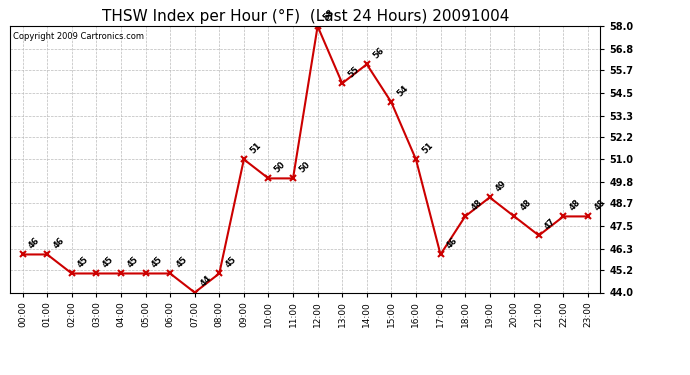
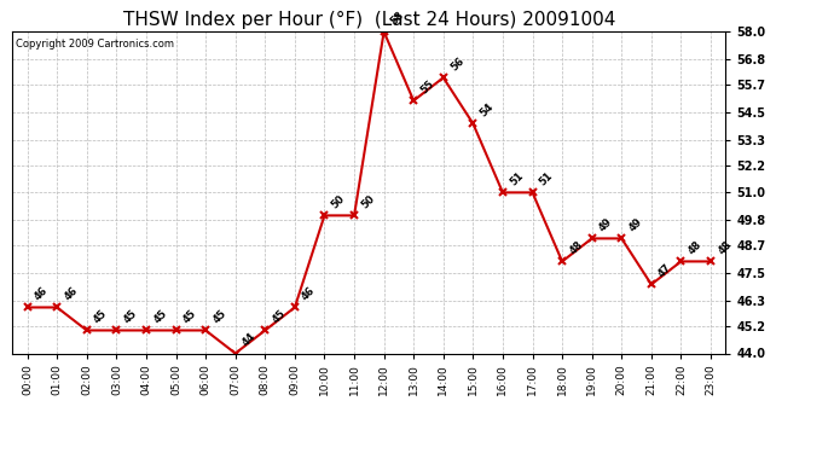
09:00: 51 -> 46
17:00: 46 -> 51
20:00: 48 -> 49
